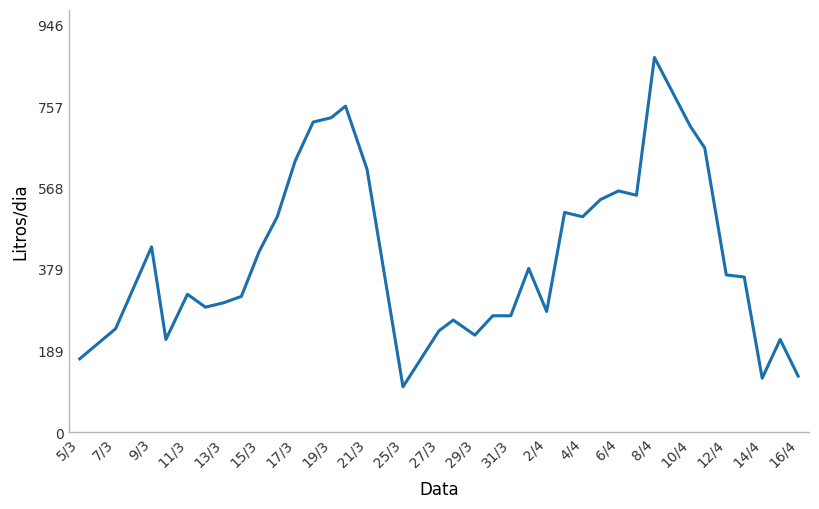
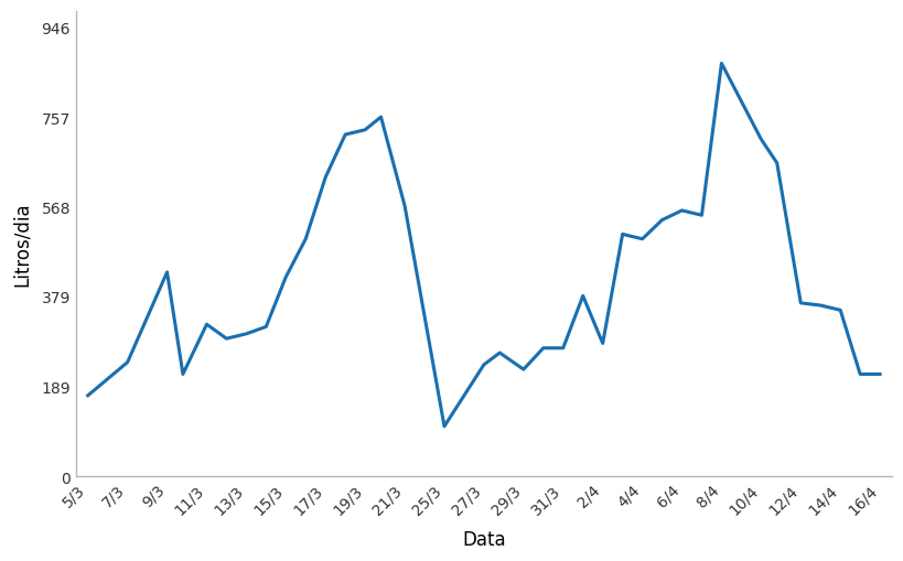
21/3: 610 -> 570
14/4: 125 -> 350
16/4: 130 -> 215
